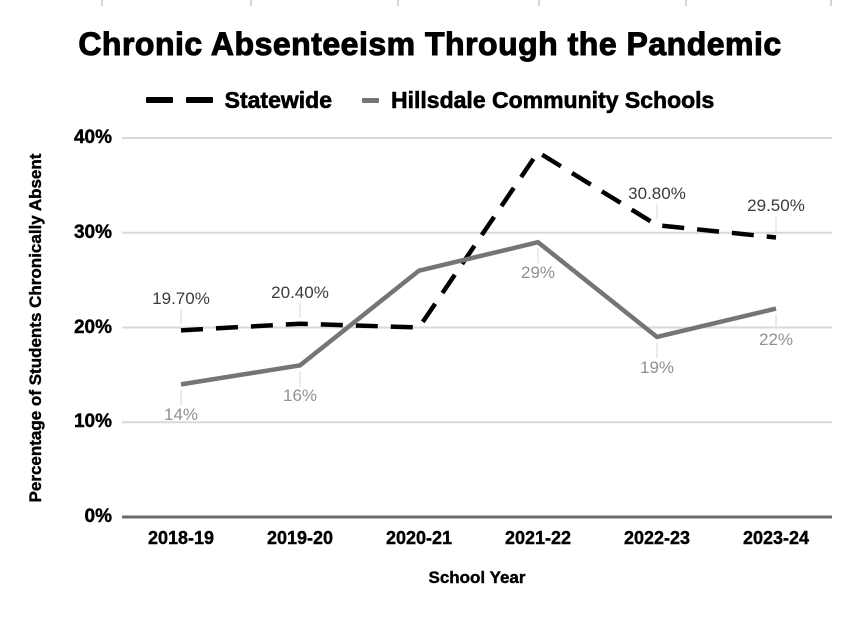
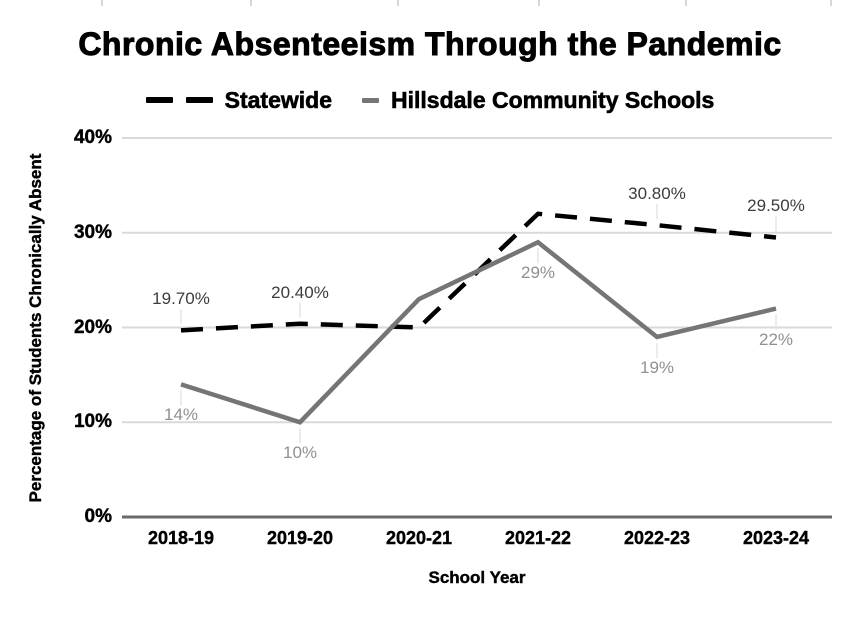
Hillsdale Community Schools/2019-20: 16% -> 10%
Hillsdale Community Schools/2020-21: 26% -> 23%
Statewide/2021-22: 38% -> 32%
